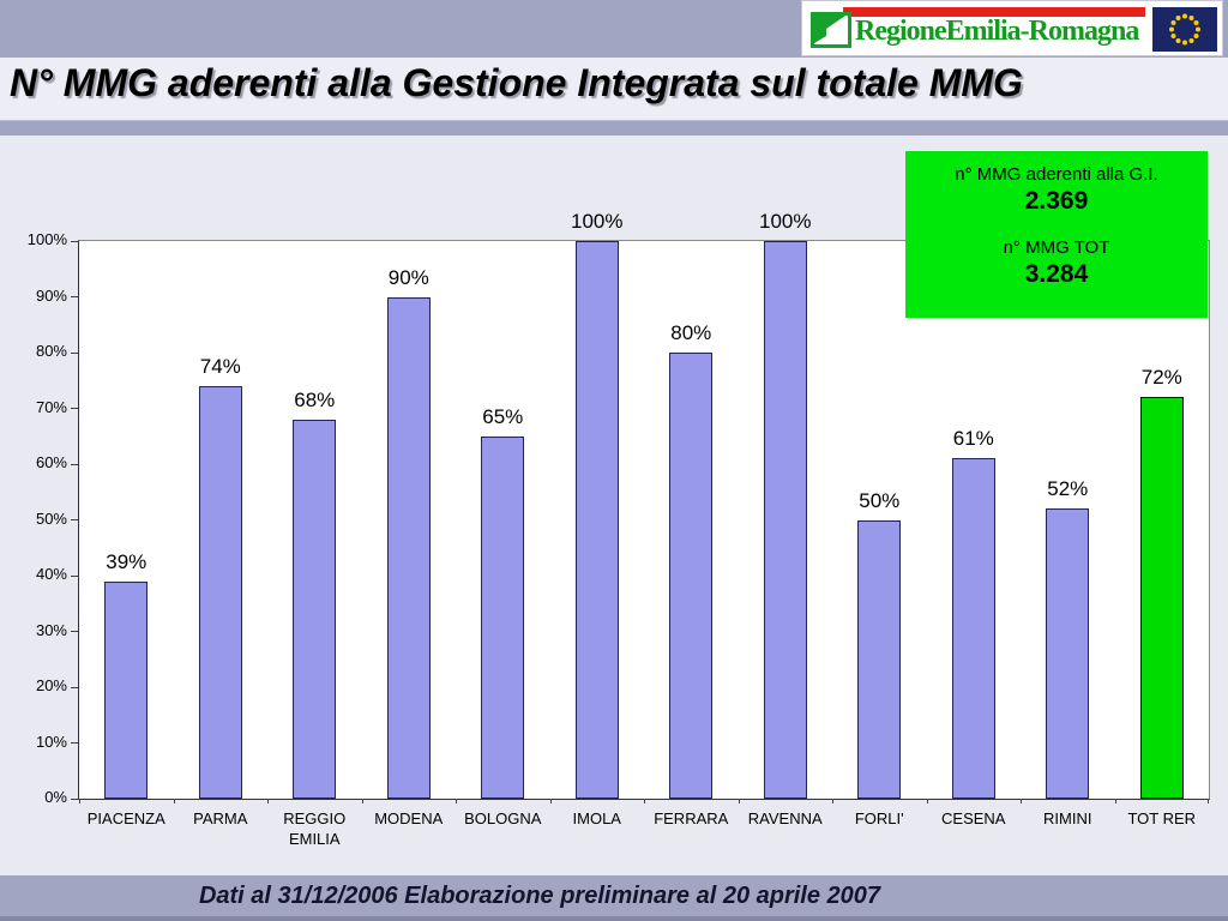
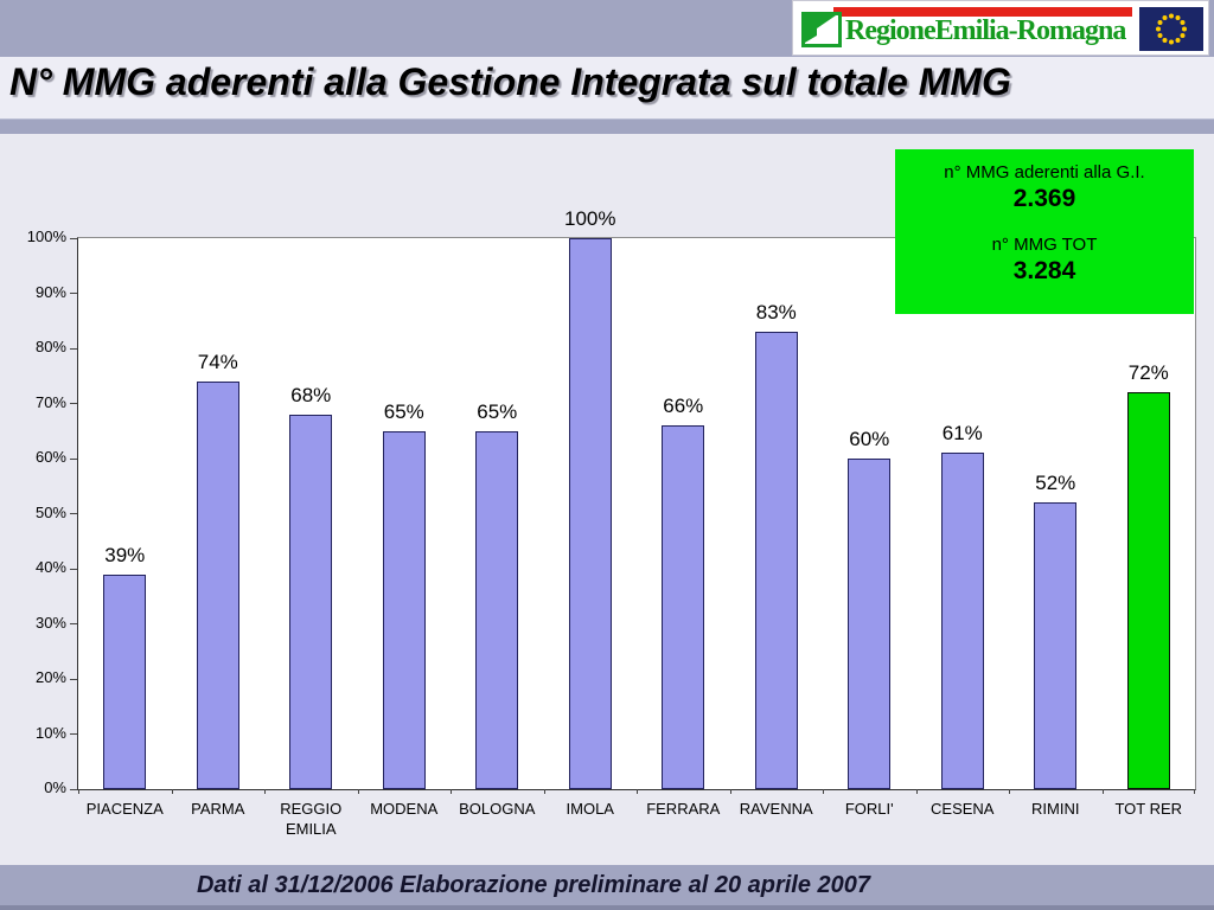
MODENA: 90% -> 65%
FERRARA: 80% -> 66%
RAVENNA: 100% -> 83%
FORLI': 50% -> 60%
